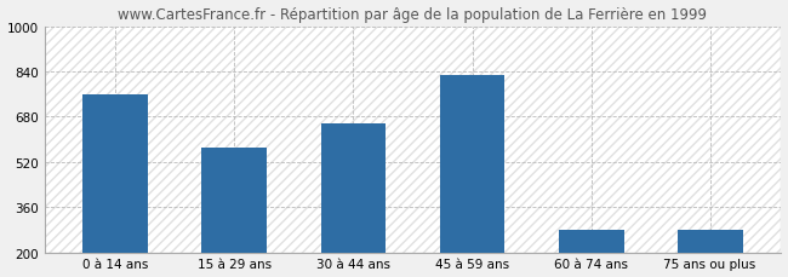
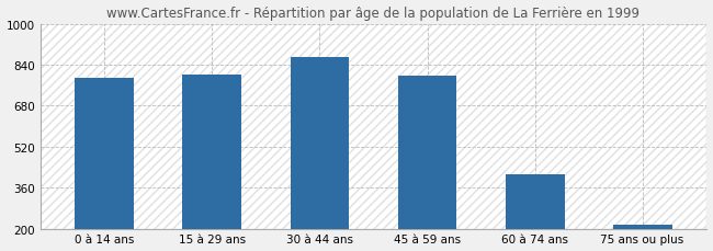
0 à 14 ans: 760 -> 790
15 à 29 ans: 570 -> 802
30 à 44 ans: 655 -> 868
45 à 59 ans: 825 -> 795
60 à 74 ans: 280 -> 410
75 ans ou plus: 280 -> 215
